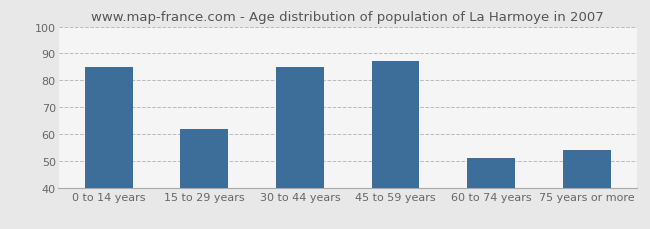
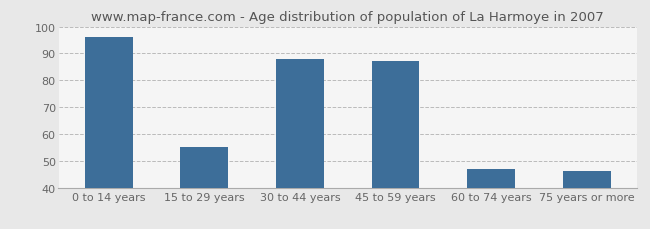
0 to 14 years: 85 -> 96
15 to 29 years: 62 -> 55
30 to 44 years: 85 -> 88
60 to 74 years: 51 -> 47
75 years or more: 54 -> 46
